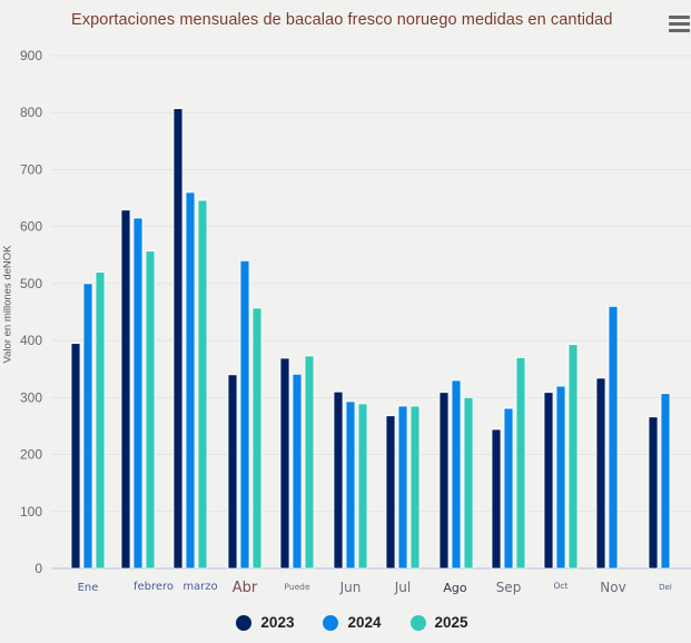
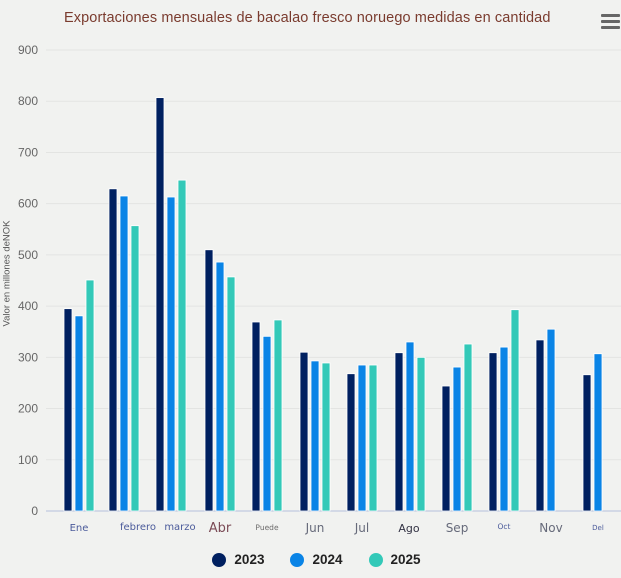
2024/Ene: 500 -> 380
2025/Ene: 520 -> 450
2024/marzo: 660 -> 610
2023/Abr: 340 -> 510
2024/Abr: 540 -> 490
2025/Sep: 370 -> 330
2024/Nov: 460 -> 360
